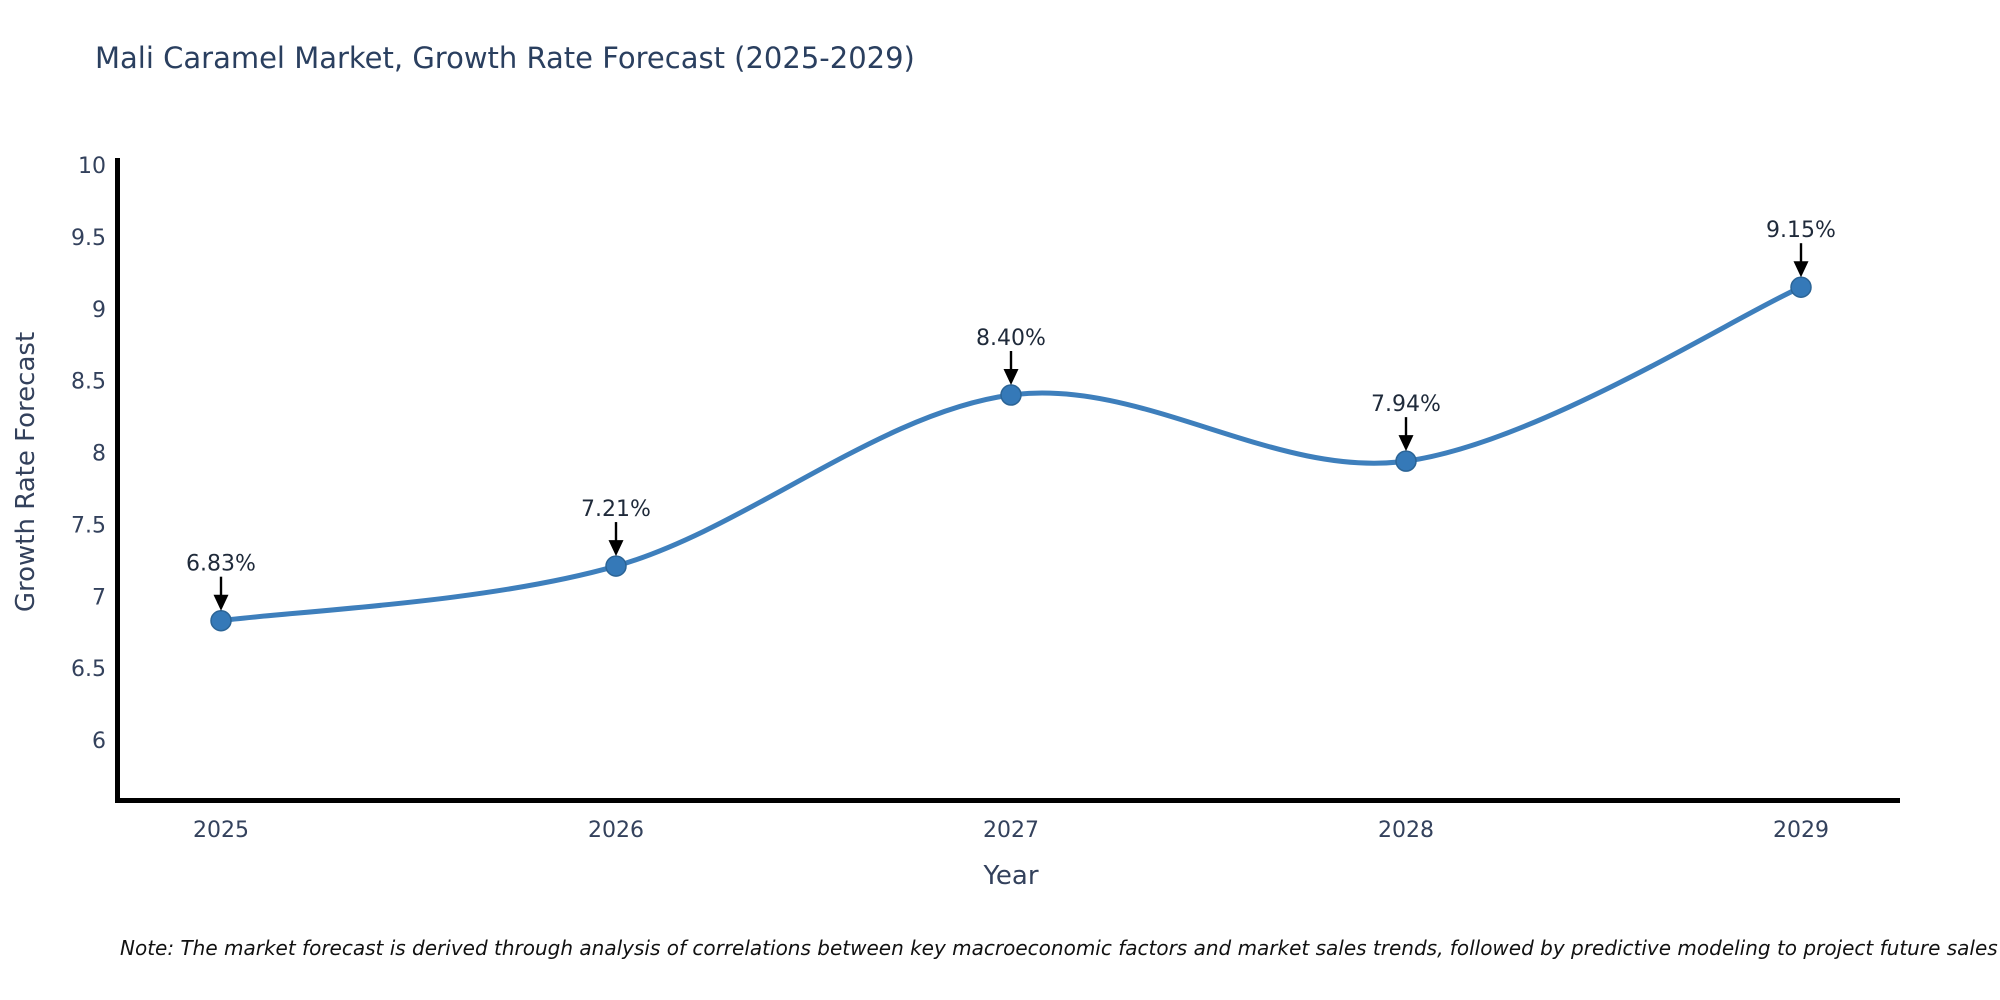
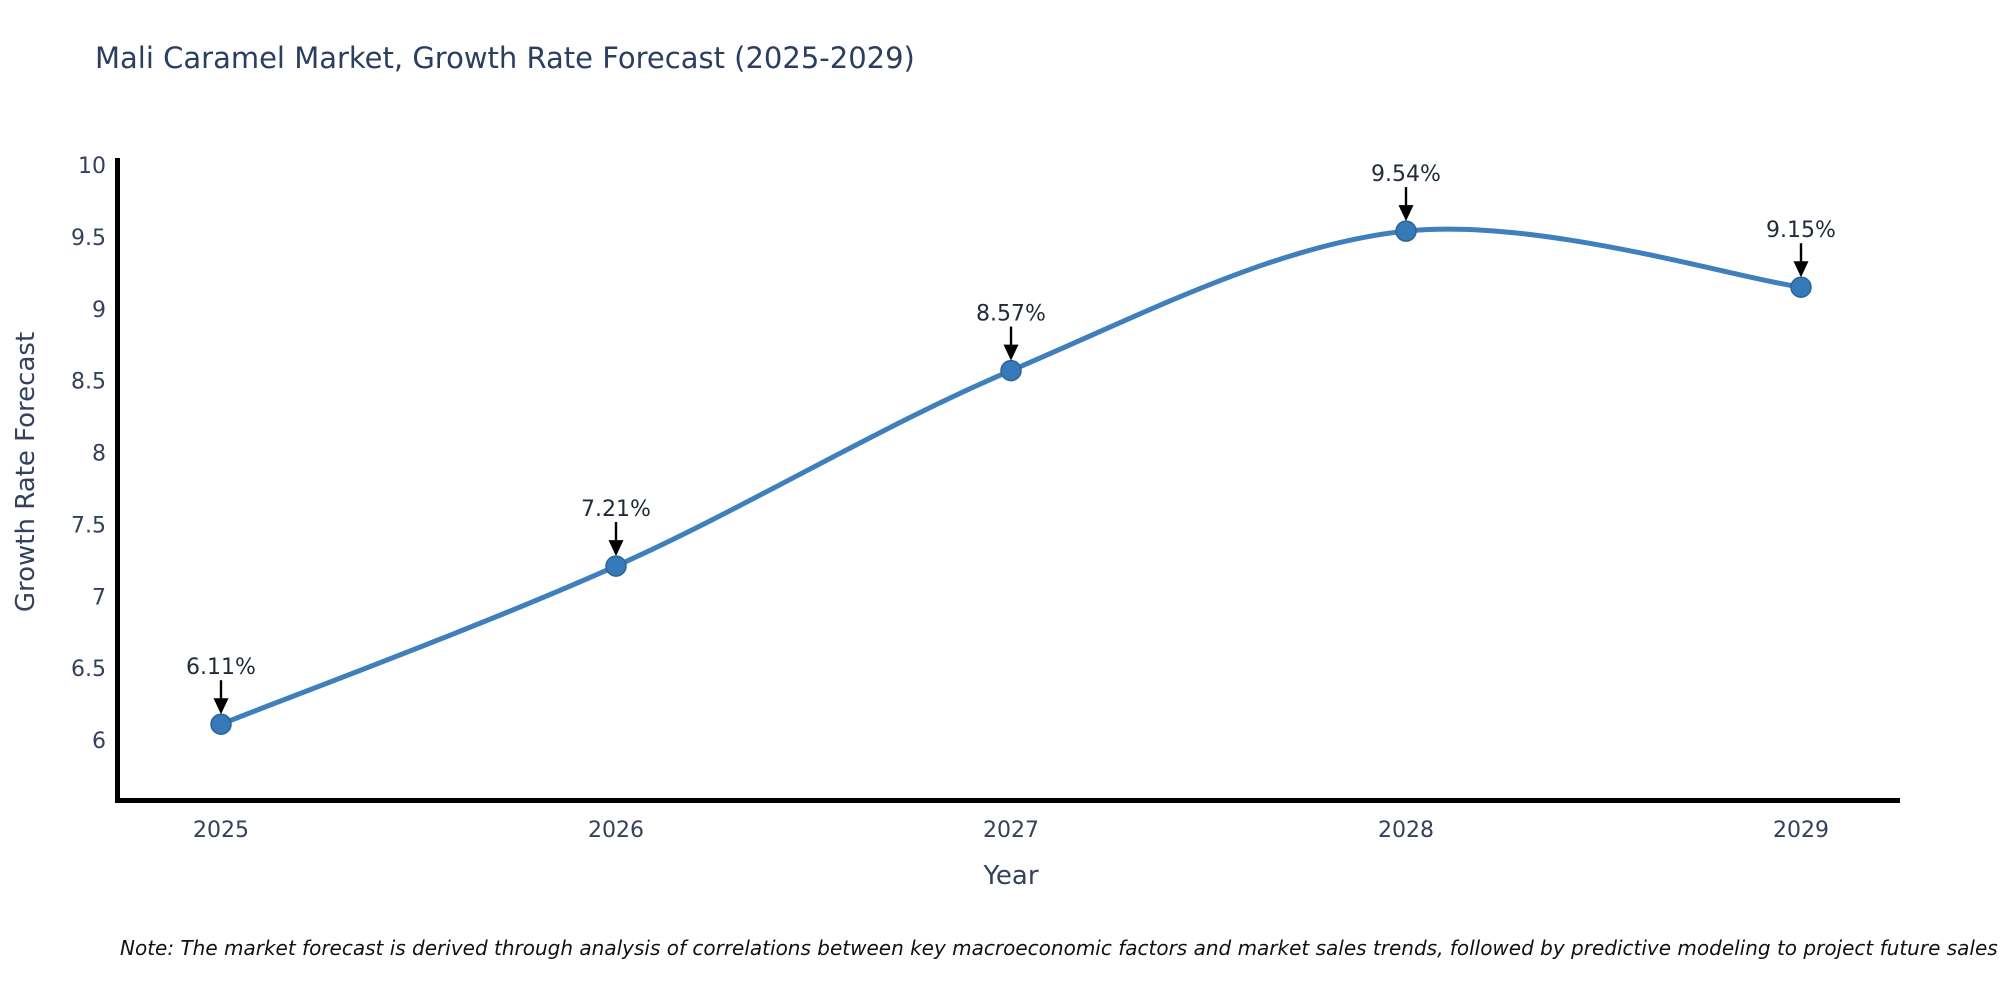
2025: 6.83% -> 6.11%
2027: 8.40% -> 8.57%
2028: 7.94% -> 9.54%
